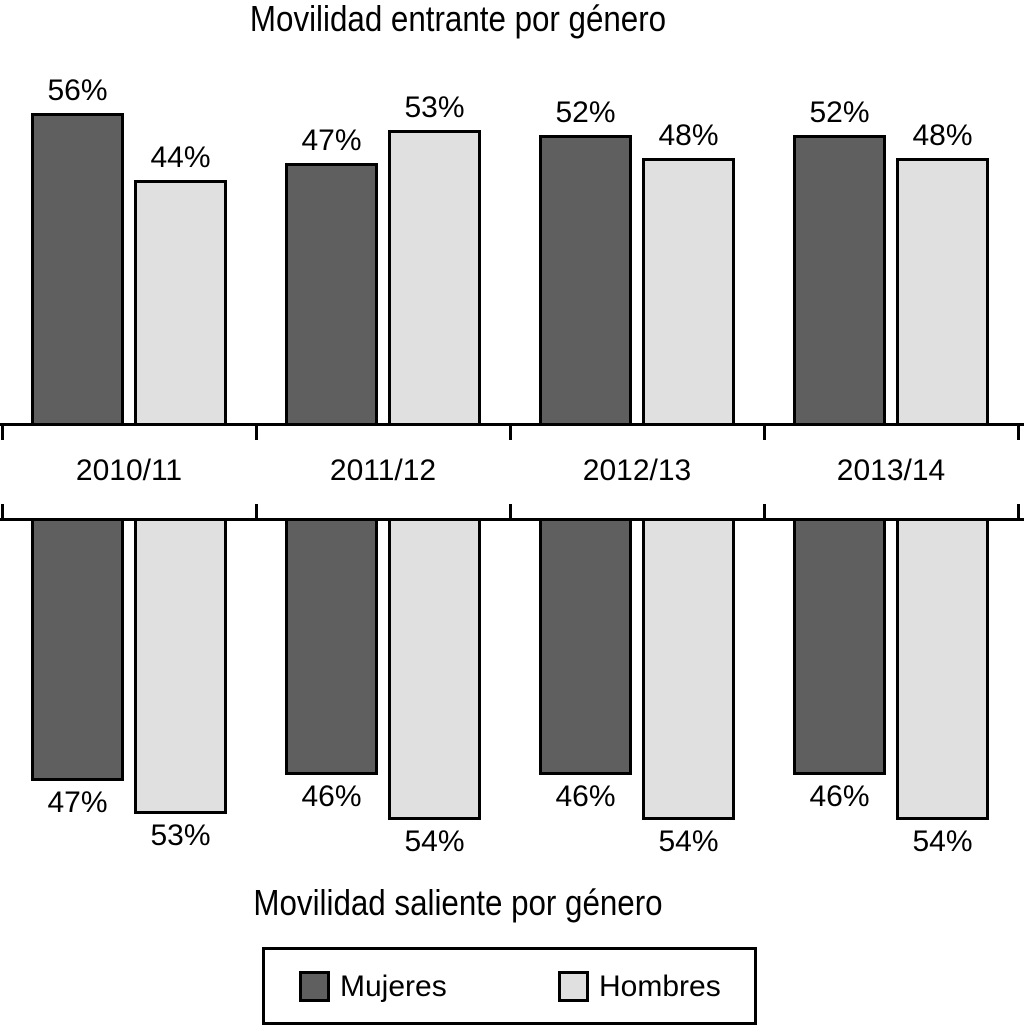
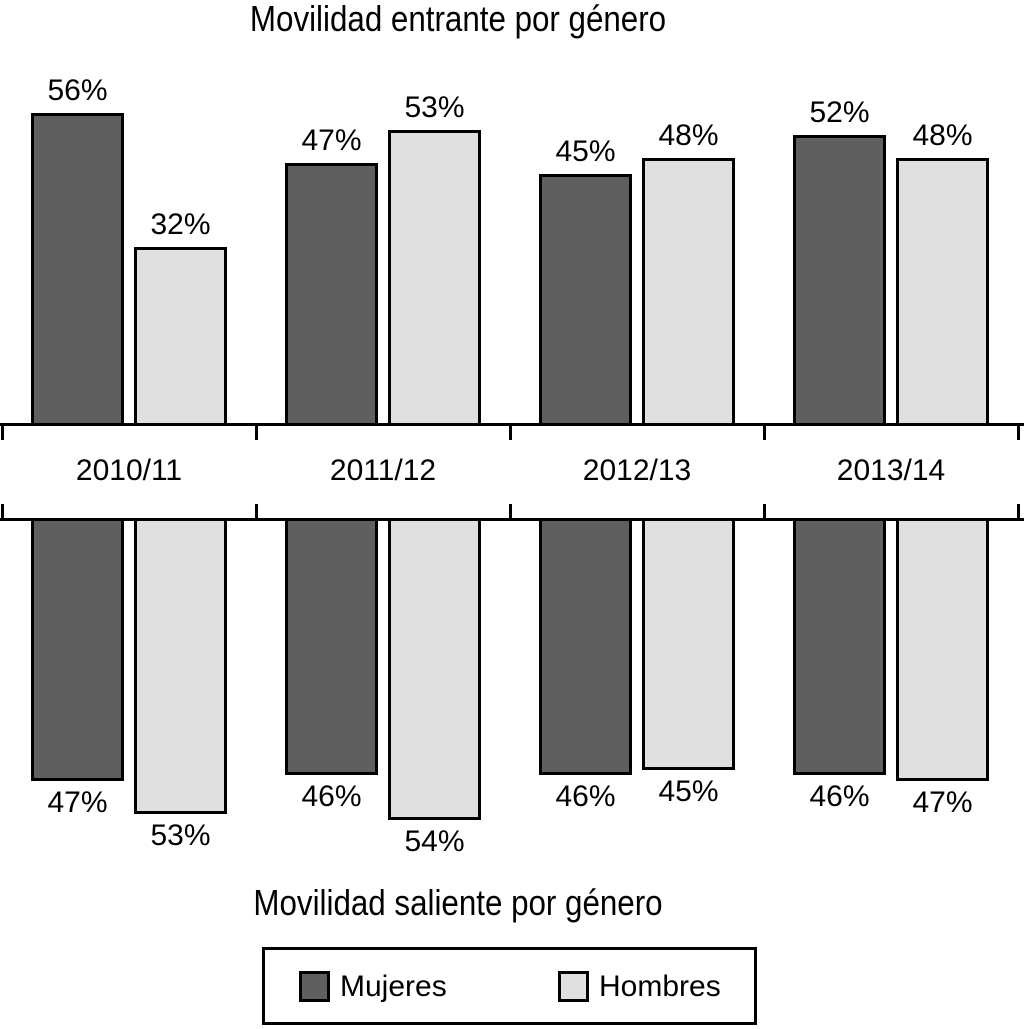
Movilidad entrante por género/Hombres/2010/11: 44% -> 32%
Movilidad entrante por género/Mujeres/2012/13: 52% -> 45%
Movilidad saliente por género/Hombres/2012/13: 54% -> 45%
Movilidad saliente por género/Hombres/2013/14: 54% -> 47%
